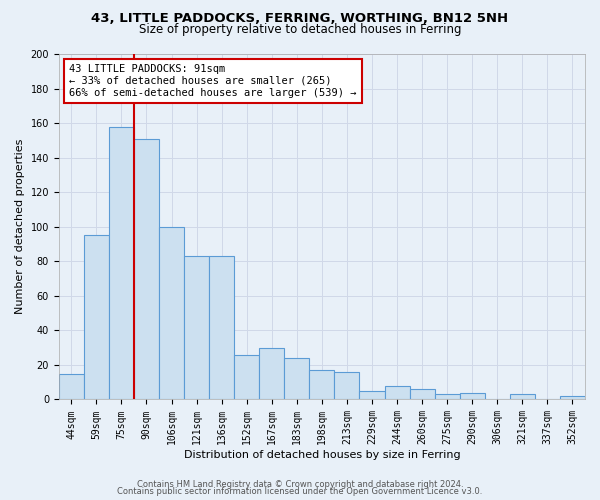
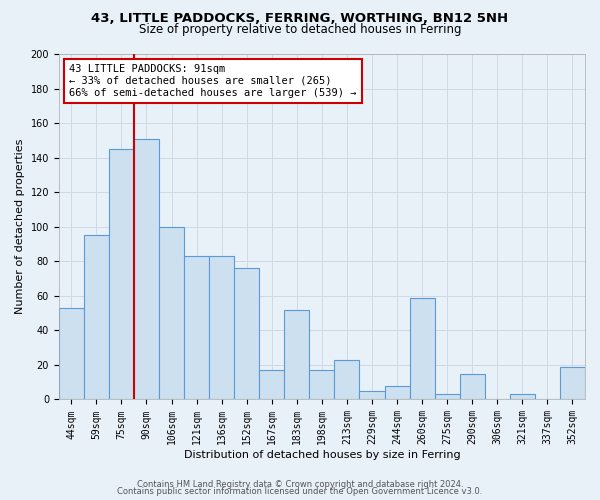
44sqm: 15 -> 53
75sqm: 158 -> 145
152sqm: 26 -> 76
167sqm: 30 -> 17
183sqm: 24 -> 52
213sqm: 16 -> 23
260sqm: 6 -> 59
290sqm: 4 -> 15
352sqm: 2 -> 19
